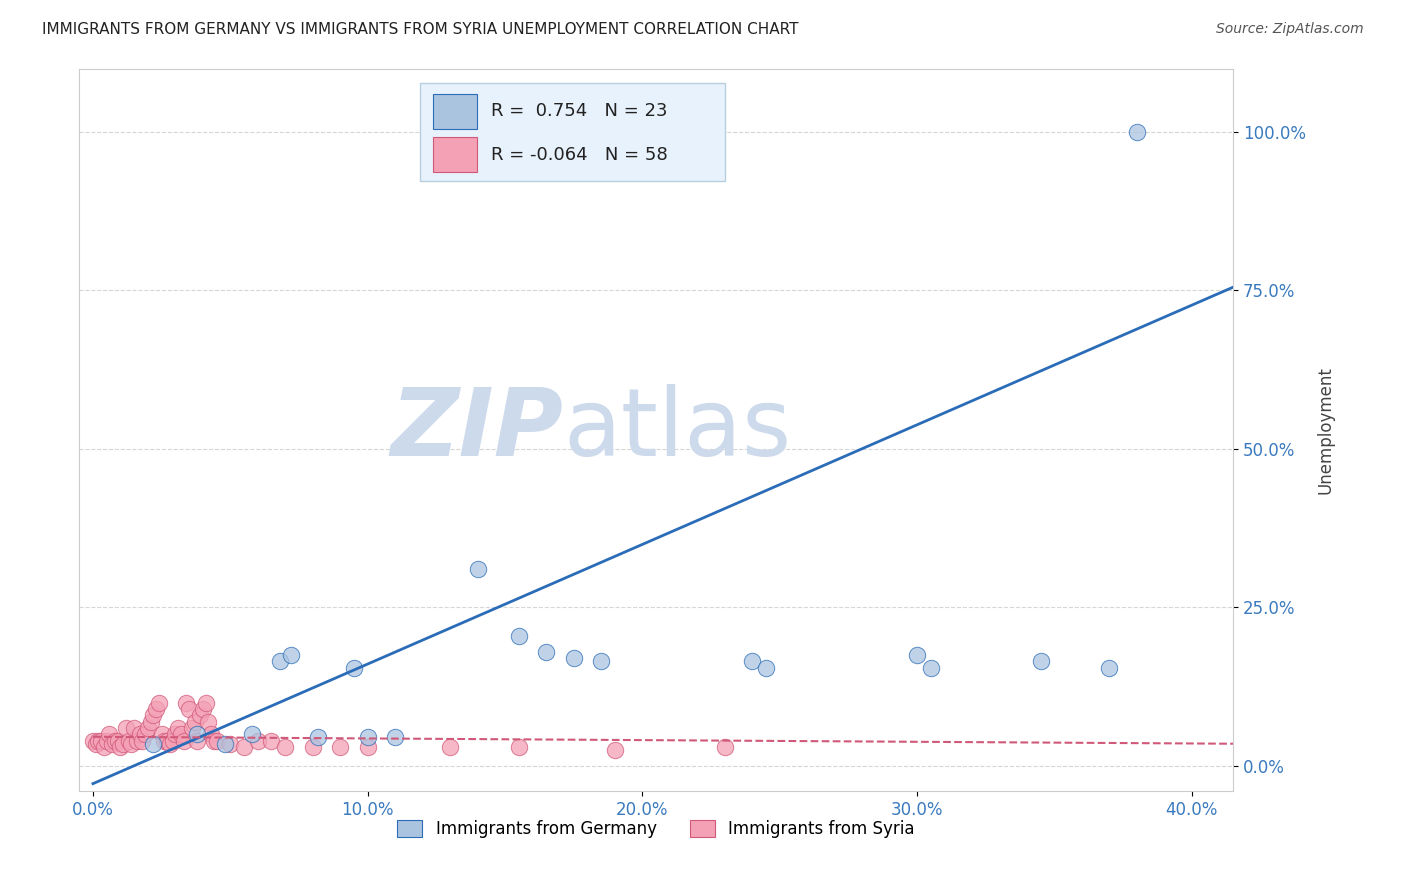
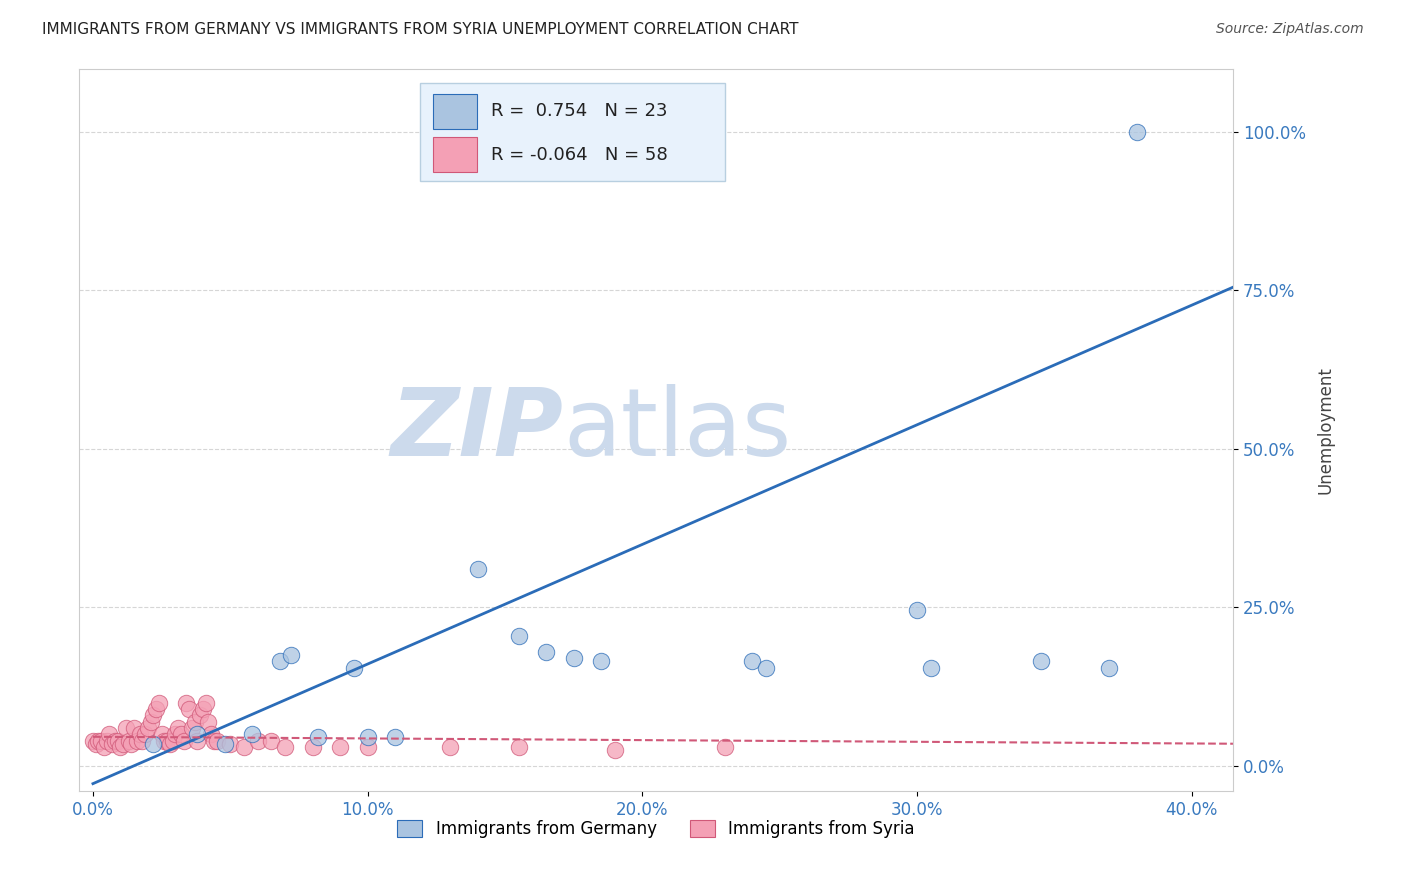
Immigrants from Germany/30.0%: 17.5% -> 24.6%
